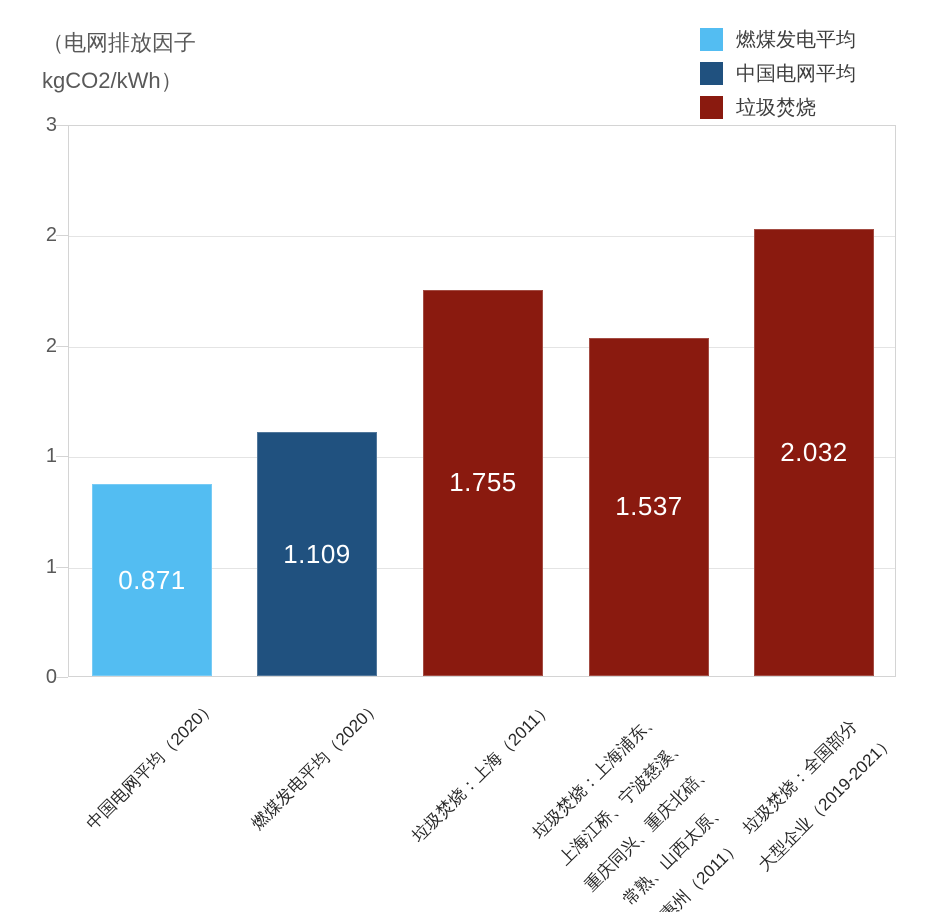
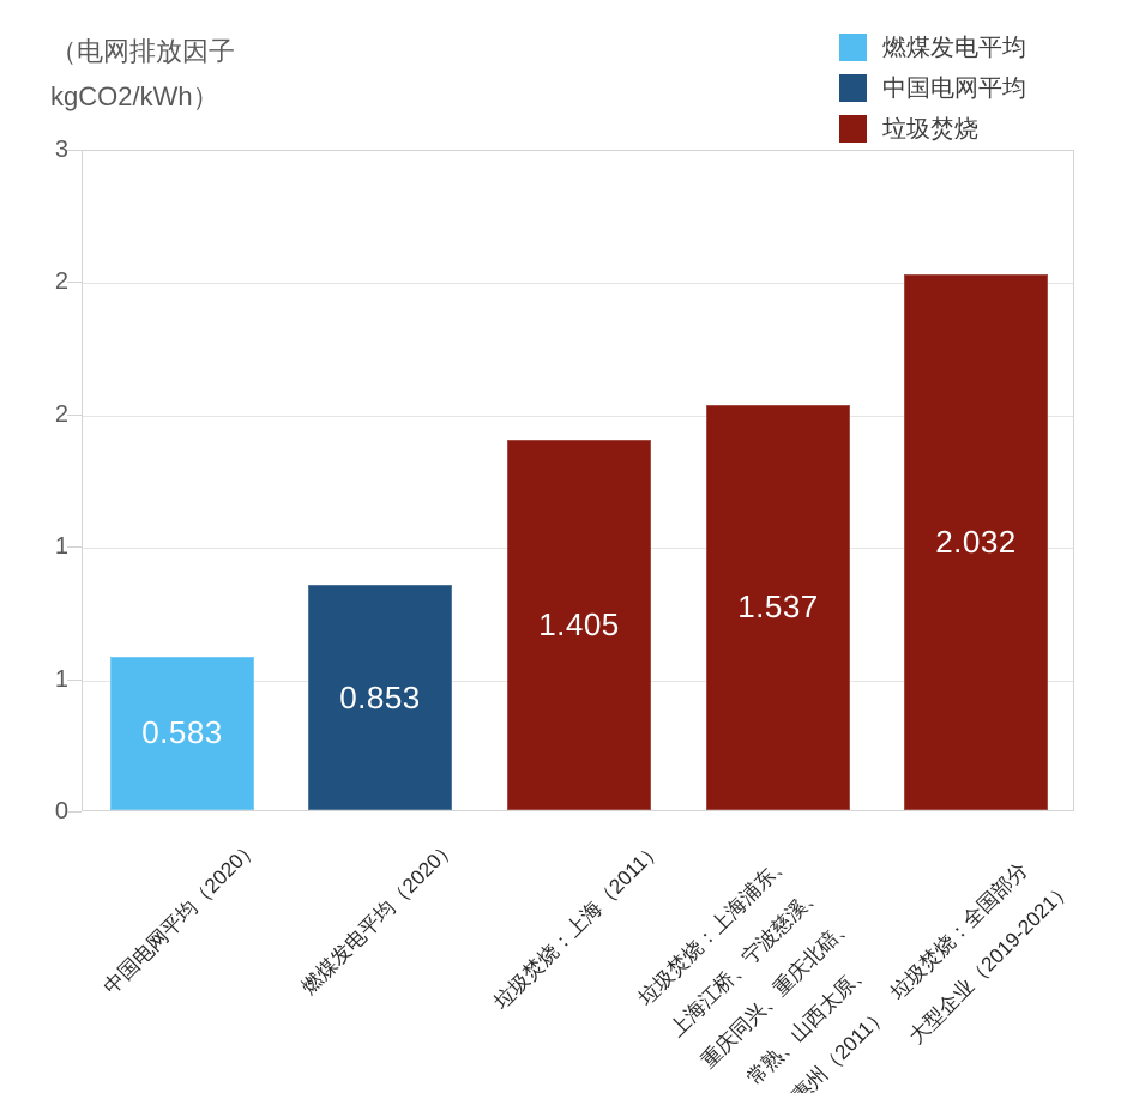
中国电网平均（2020）: 0.871 -> 0.583
燃煤发电平均（2020）: 1.109 -> 0.853
垃圾焚烧：上海（2011）: 1.755 -> 1.405
